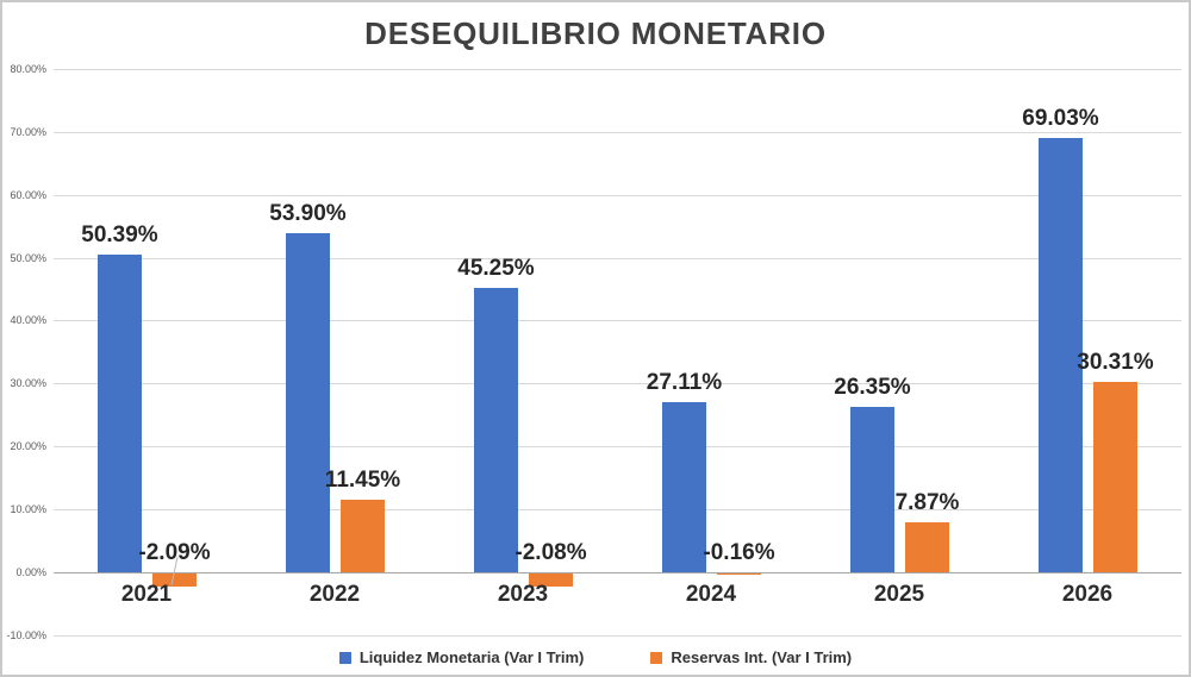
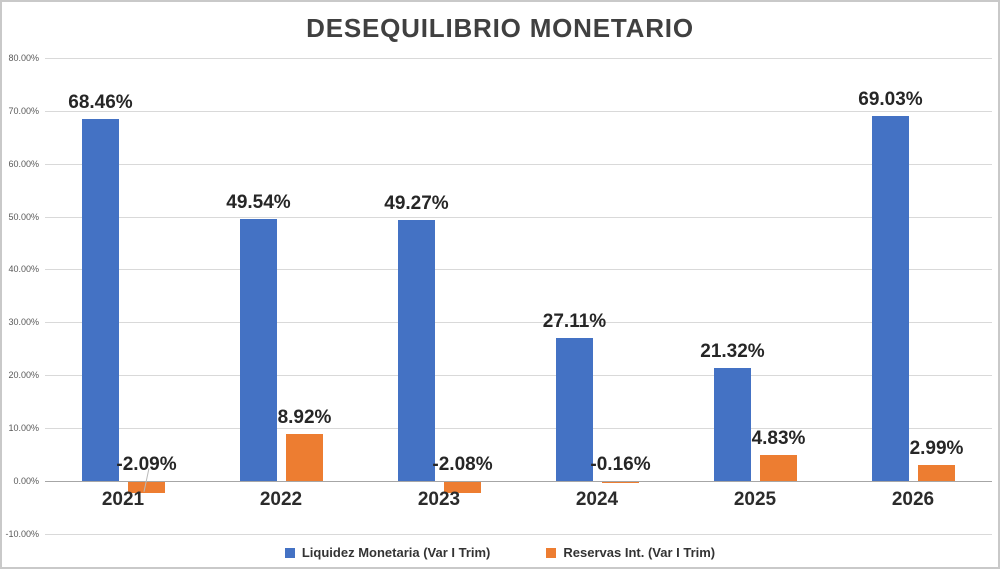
Liquidez Monetaria (Var I Trim)/2021: 50.39% -> 68.46%
Liquidez Monetaria (Var I Trim)/2022: 53.90% -> 49.54%
Reservas Int. (Var I Trim)/2022: 11.45% -> 8.92%
Liquidez Monetaria (Var I Trim)/2023: 45.25% -> 49.27%
Liquidez Monetaria (Var I Trim)/2025: 26.35% -> 21.32%
Reservas Int. (Var I Trim)/2025: 7.87% -> 4.83%
Reservas Int. (Var I Trim)/2026: 30.31% -> 2.99%
